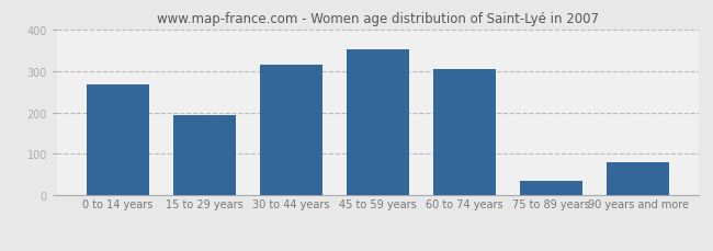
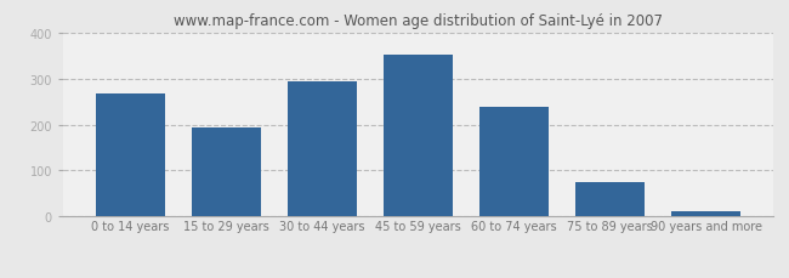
30 to 44 years: 315 -> 293
60 to 74 years: 305 -> 239
75 to 89 years: 35 -> 75
90 years and more: 80 -> 11
